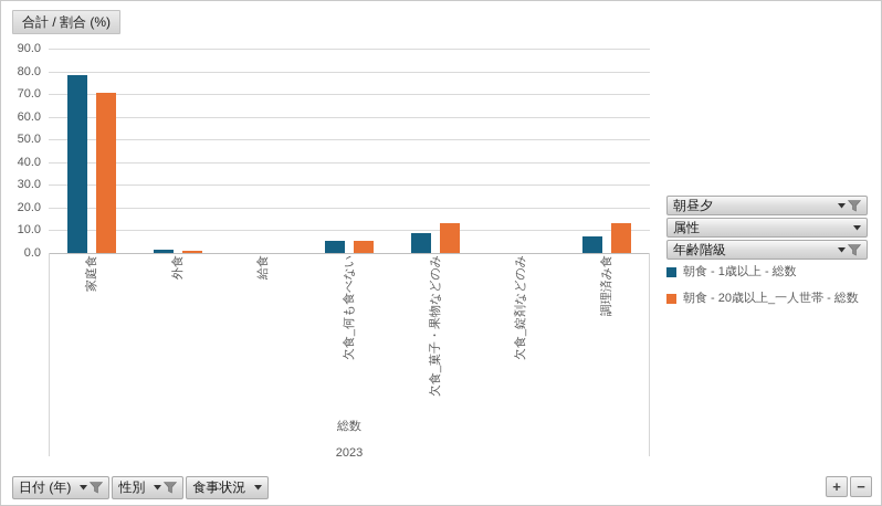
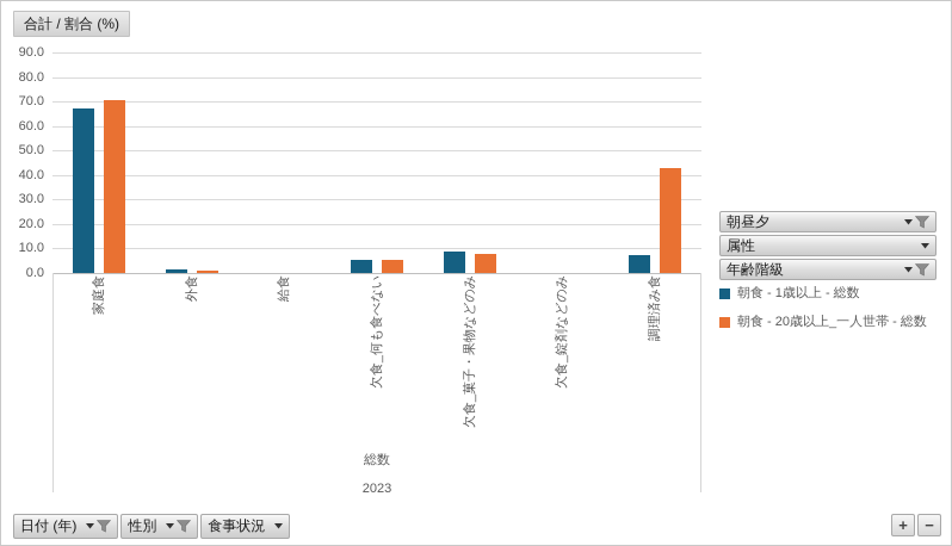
朝食 - 1歳以上 - 総数/家庭食: 78 -> 67
朝食 - 20歳以上_一人世帯 - 総数/欠食_菓子・果物などのみ: 13 -> 8
朝食 - 20歳以上_一人世帯 - 総数/調理済み食: 13 -> 43
